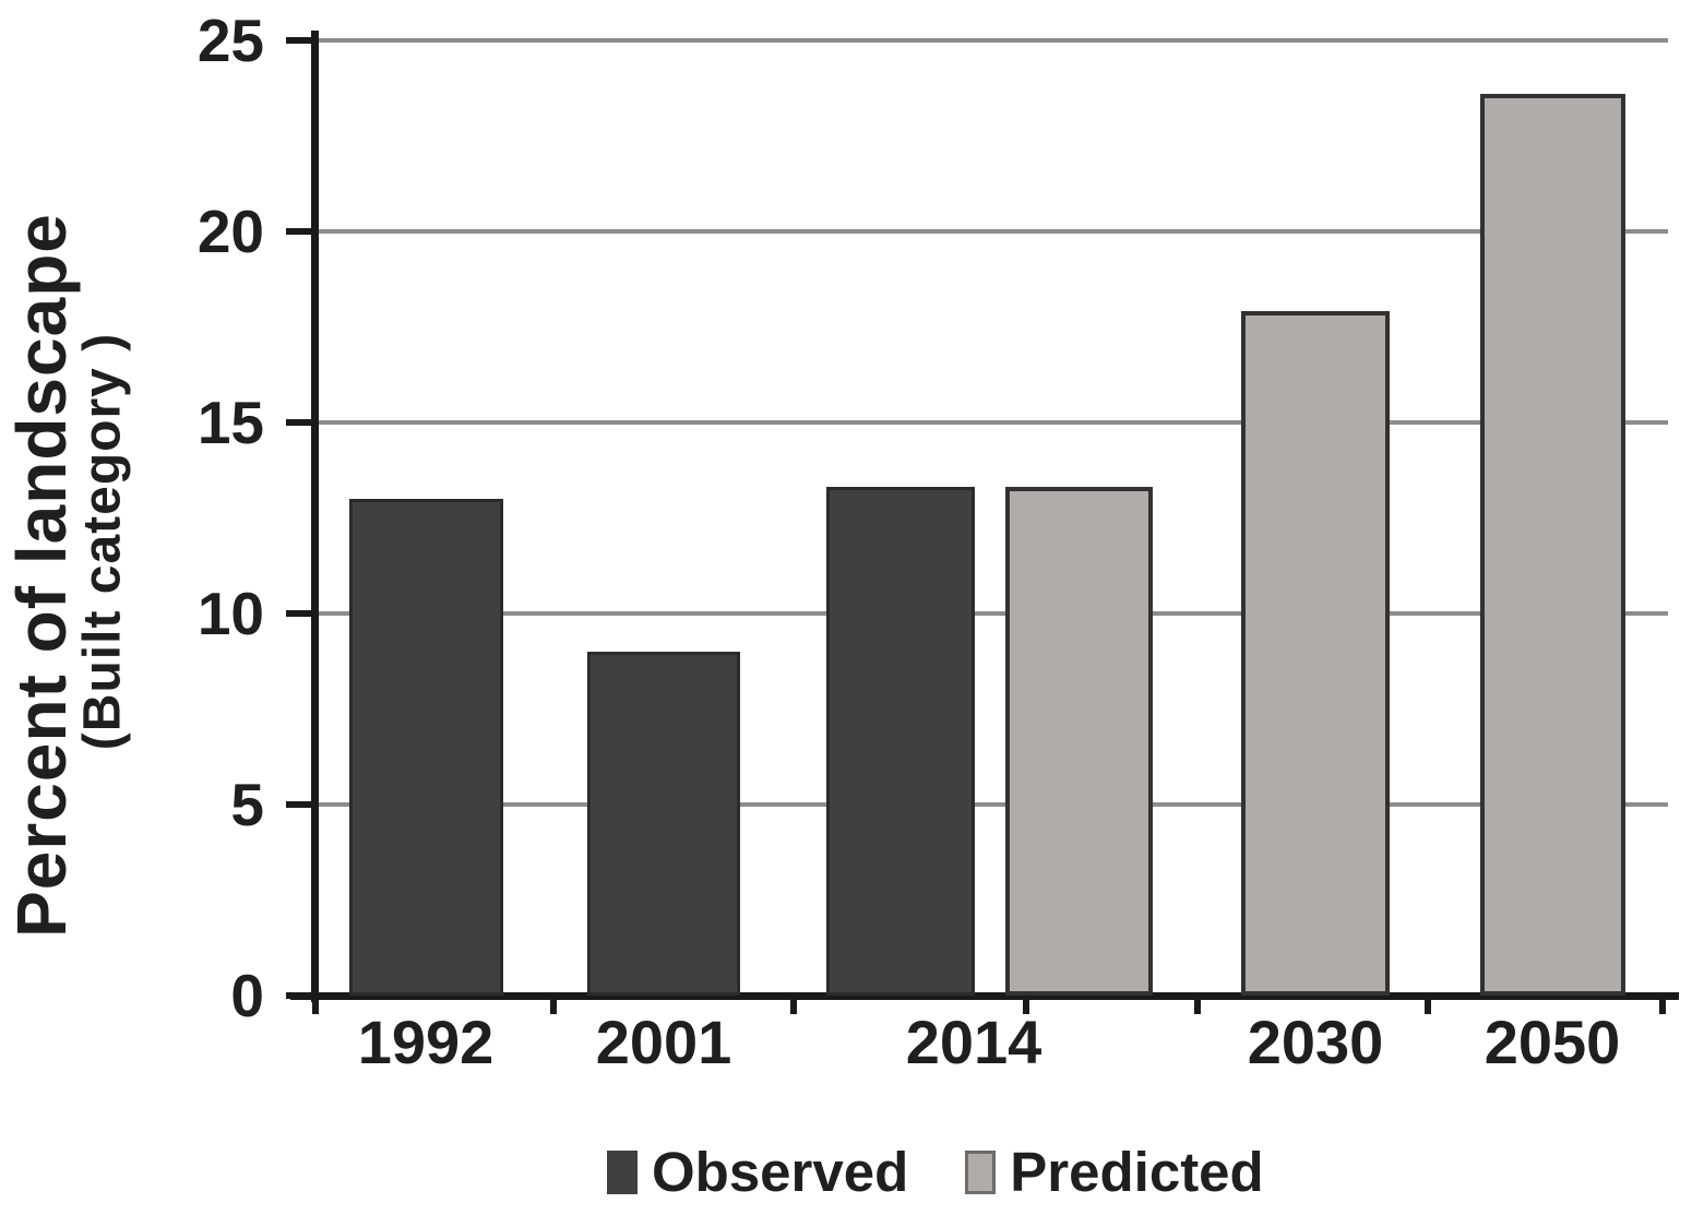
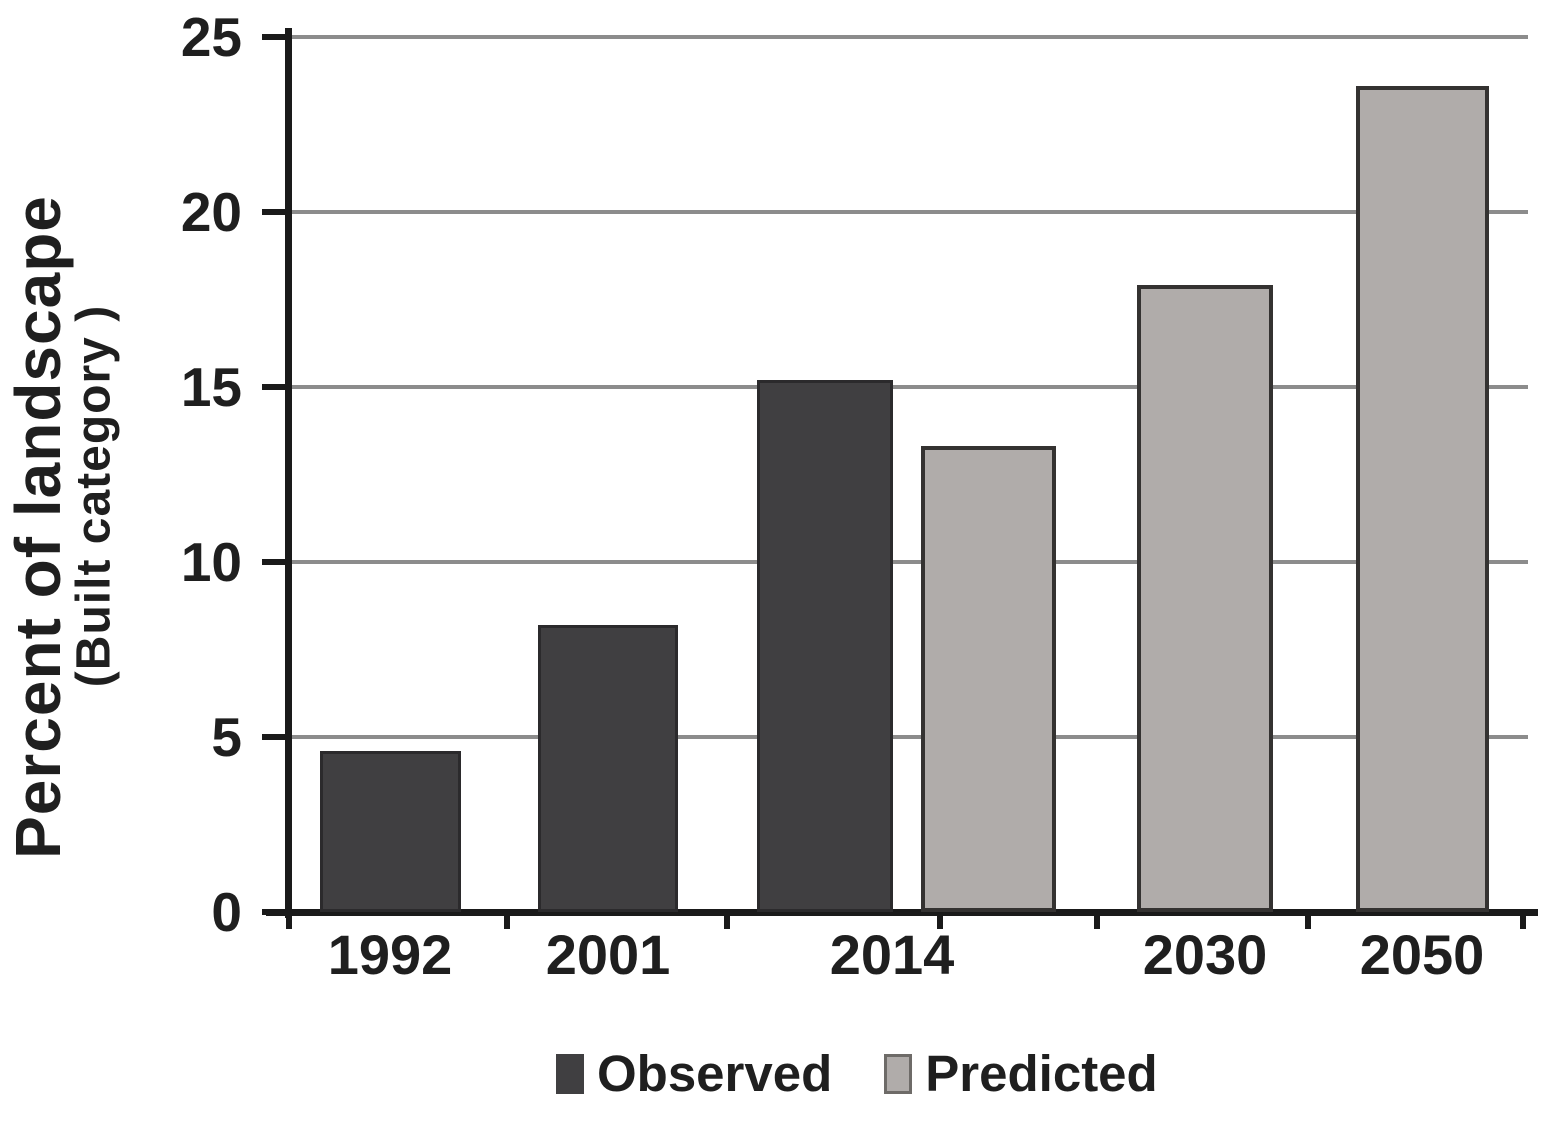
Observed/1992: 13.0 -> 4.6
Observed/2001: 9.0 -> 8.2
Observed/2014: 13.3 -> 15.2
